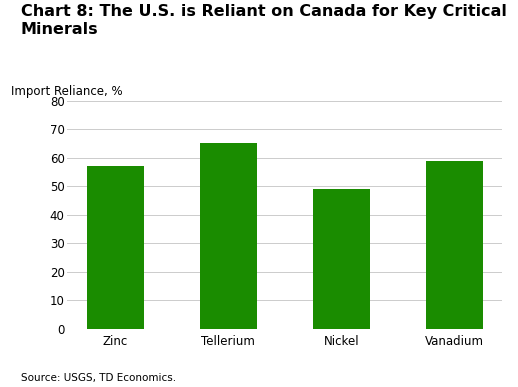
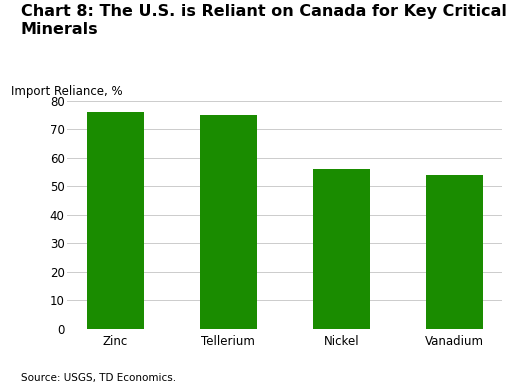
Zinc: 57 -> 76
Tellerium: 65 -> 75
Nickel: 49 -> 56
Vanadium: 59 -> 54
